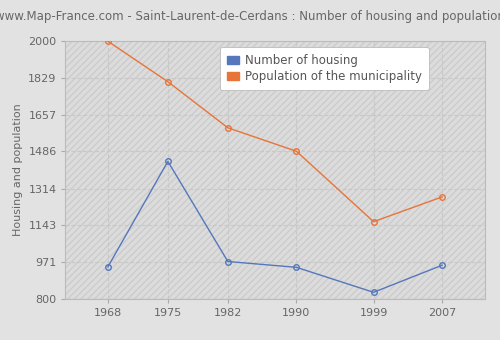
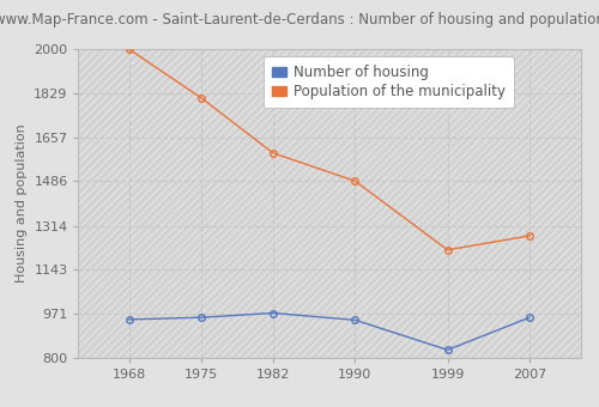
Number of housing/1975: 1440 -> 958
Population of the municipality/1999: 1160 -> 1220
